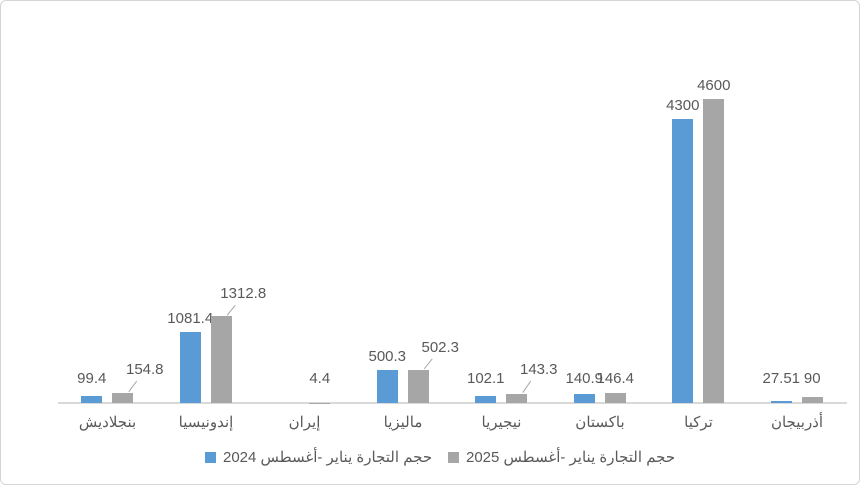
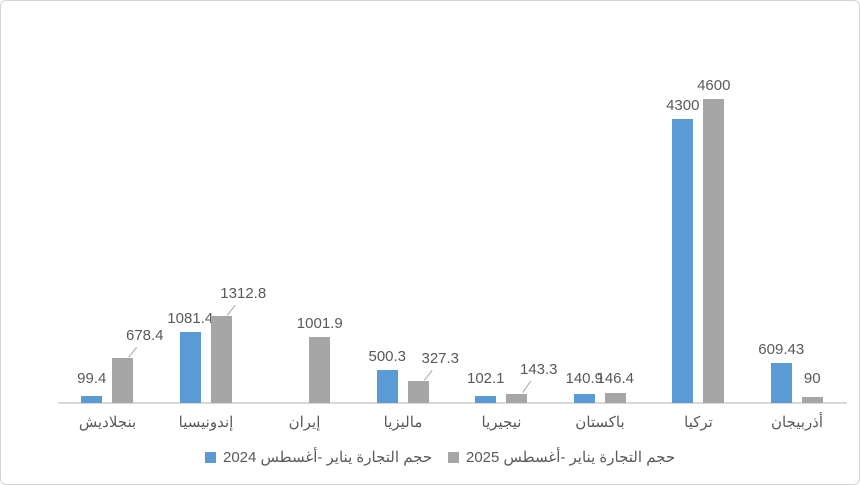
حجم التجارة يناير -أغسطس 2025/بنجلاديش: 154.8 -> 678.4
حجم التجارة يناير -أغسطس 2025/إيران: 4.4 -> 1001.9
حجم التجارة يناير -أغسطس 2025/ماليزيا: 502.3 -> 327.3
حجم التجارة يناير -أغسطس 2024/أذربيجان: 27.51 -> 609.43
